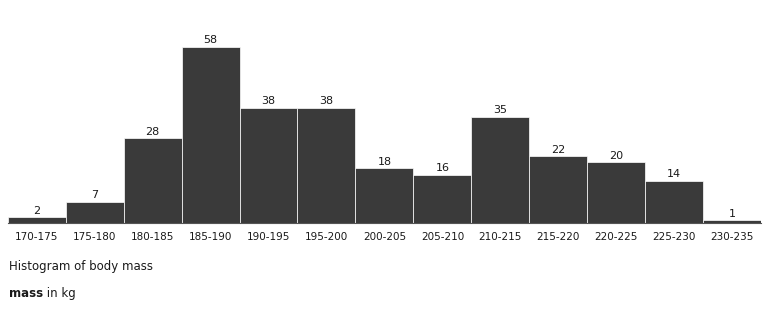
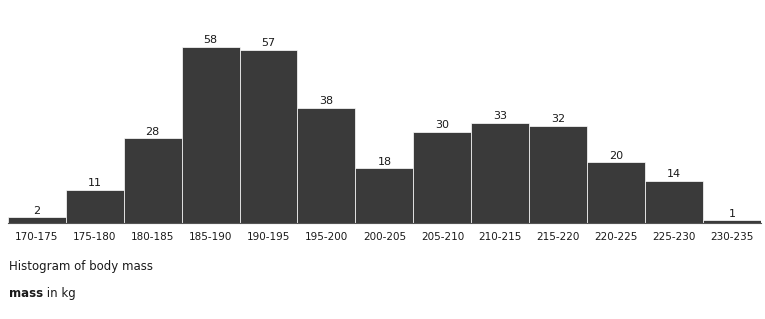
175-180: 7 -> 11
190-195: 38 -> 57
205-210: 16 -> 30
210-215: 35 -> 33
215-220: 22 -> 32
